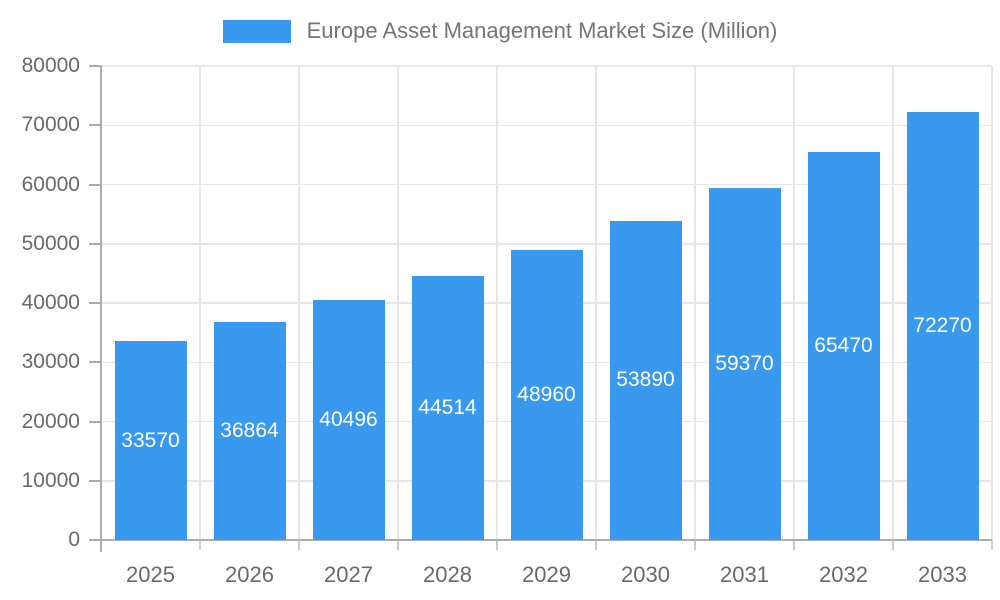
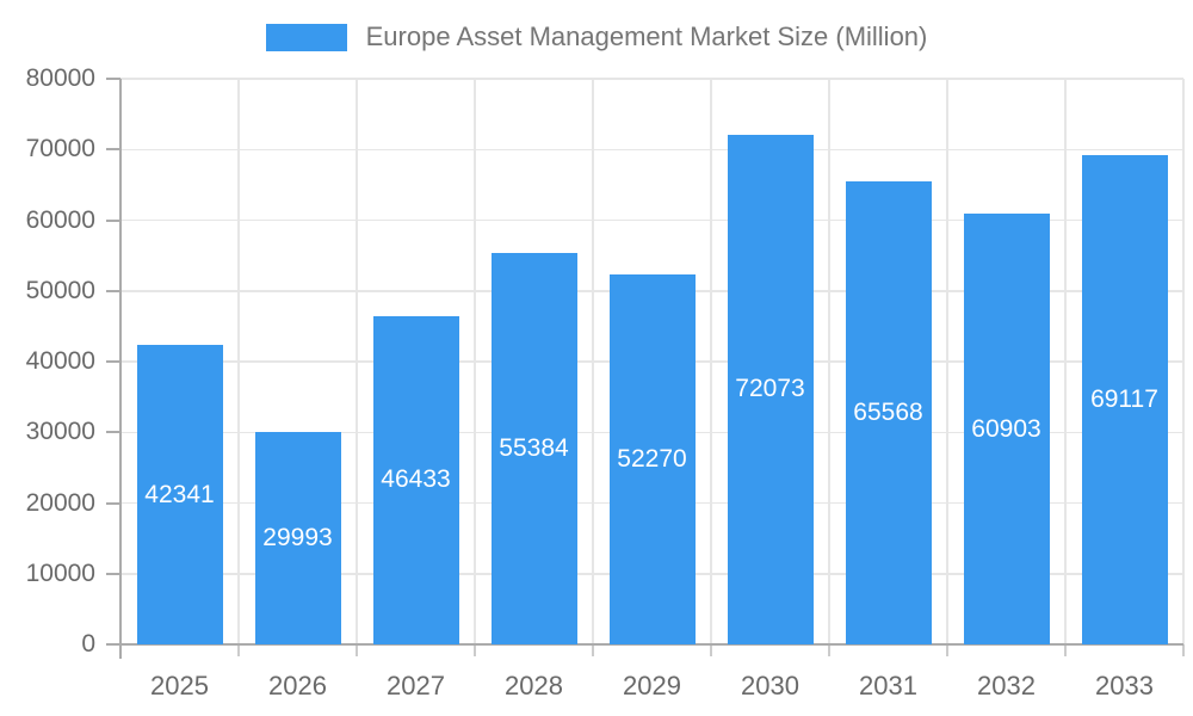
2025: 33570 -> 42341
2026: 36864 -> 29993
2027: 40496 -> 46433
2028: 44514 -> 55384
2029: 48960 -> 52270
2030: 53890 -> 72073
2031: 59370 -> 65568
2032: 65470 -> 60903
2033: 72270 -> 69117
